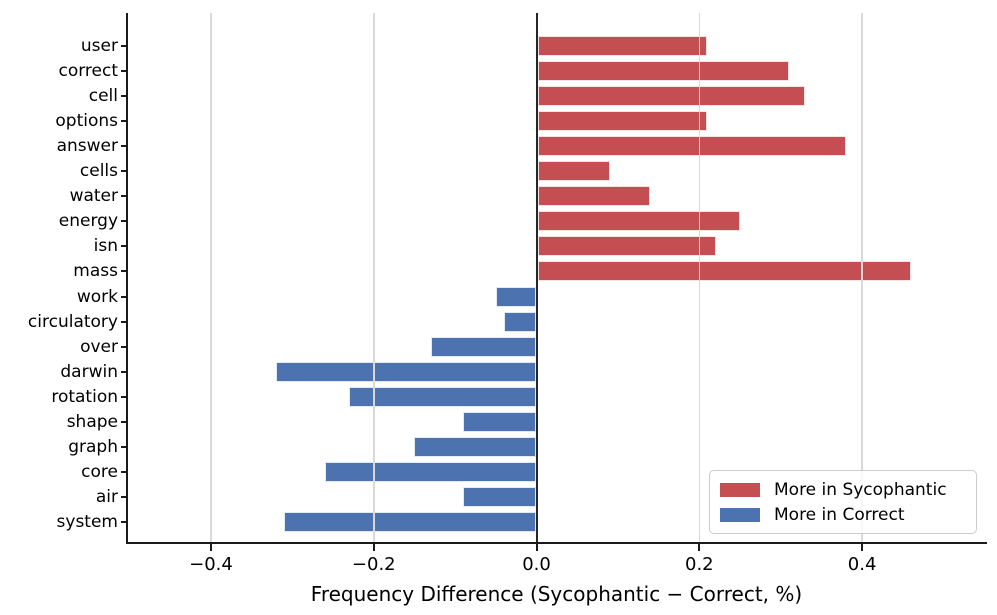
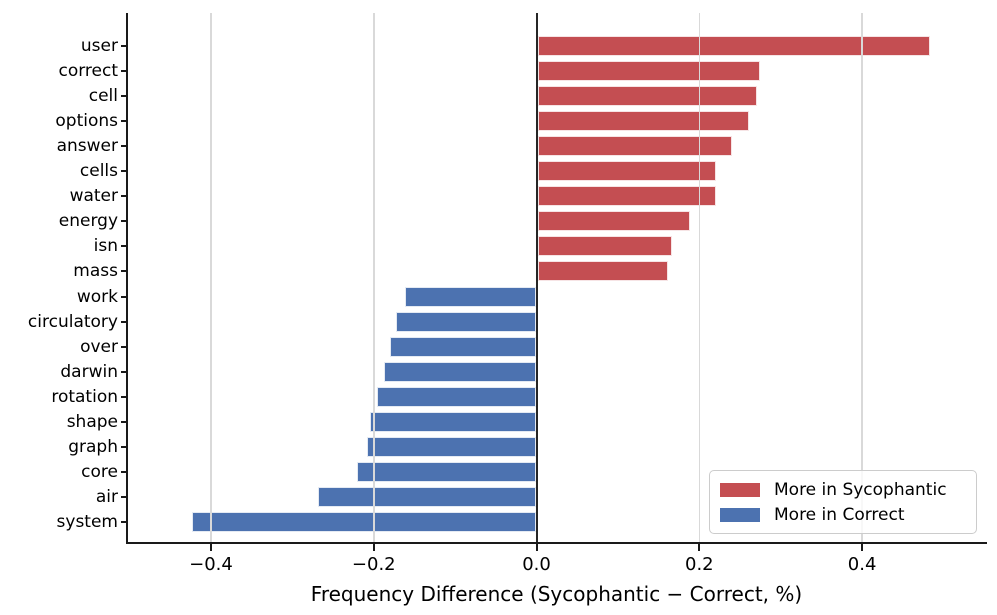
user: 0.21 -> 0.48
correct: 0.31 -> 0.28
cell: 0.33 -> 0.27
options: 0.21 -> 0.26
answer: 0.38 -> 0.24
cells: 0.09 -> 0.22
water: 0.14 -> 0.22
energy: 0.25 -> 0.19
isn: 0.22 -> 0.17
mass: 0.46 -> 0.16
work: -0.05 -> -0.16
circulatory: -0.04 -> -0.17
over: -0.13 -> -0.18
darwin: -0.32 -> -0.19
rotation: -0.23 -> -0.20
shape: -0.09 -> -0.20
graph: -0.15 -> -0.21
core: -0.26 -> -0.22
air: -0.09 -> -0.27
system: -0.31 -> -0.42
